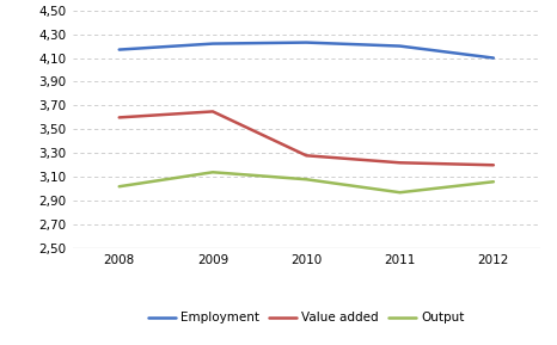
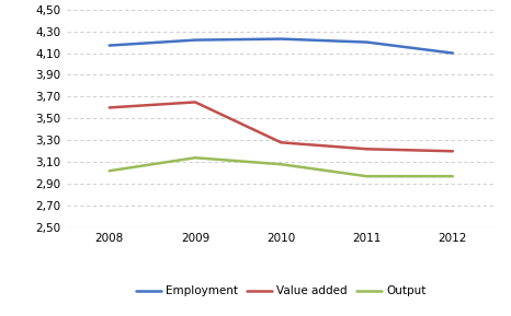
Output/2012: 3,06 -> 2,97
